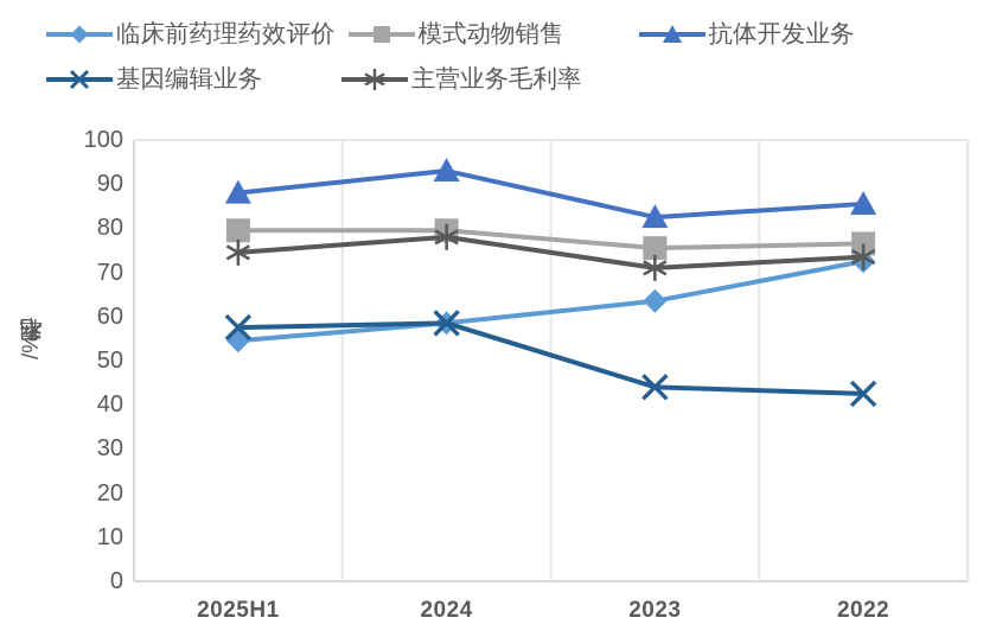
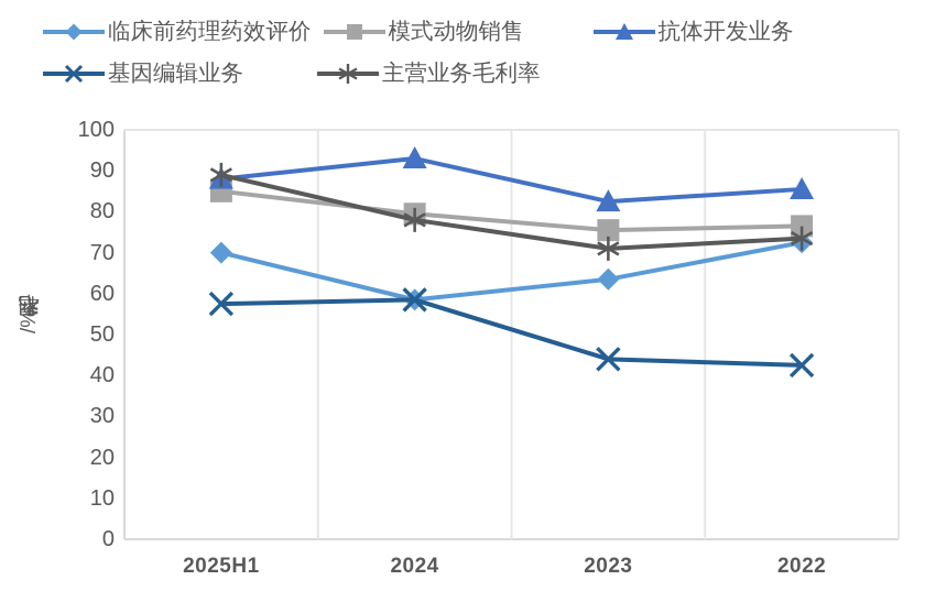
临床前药理药效评价/2025H1: 54 -> 70
模式动物销售/2025H1: 80 -> 85
主营业务毛利率/2025H1: 74 -> 89
